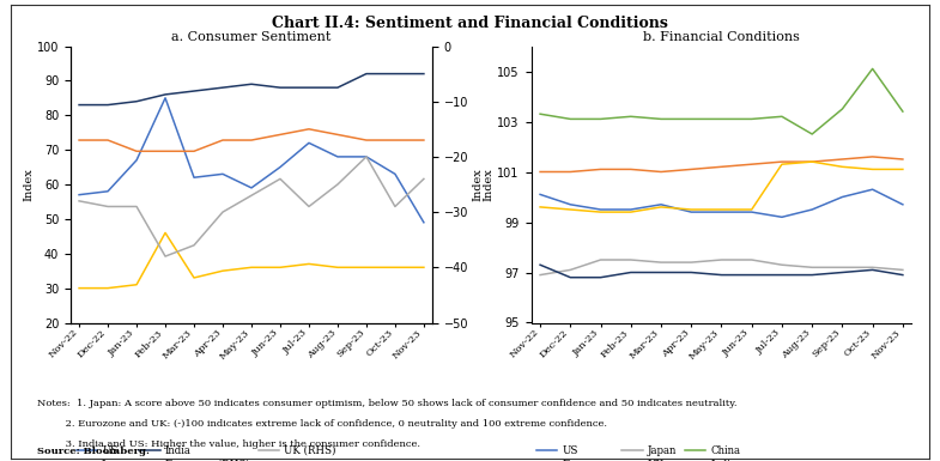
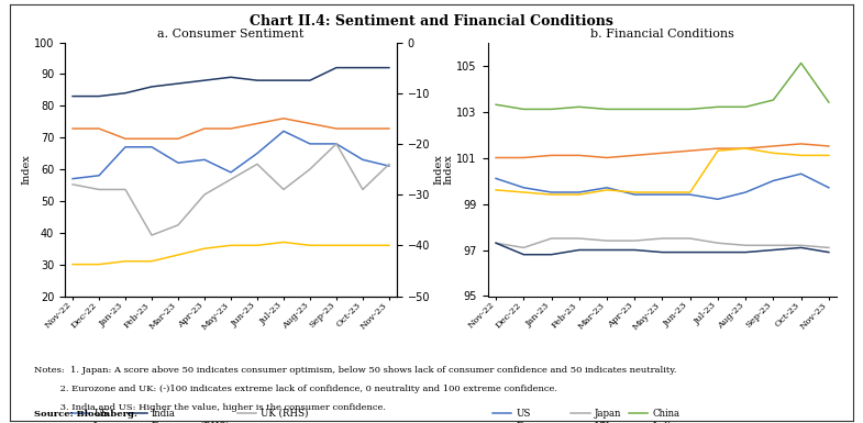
a. Consumer Sentiment/US/Feb-23: 85 -> 67
a. Consumer Sentiment/Japan/Feb-23: 46 -> 31
a. Consumer Sentiment/US/Nov-23: 49 -> 61
b. Financial Conditions/Japan/Nov-22: 96.9 -> 97.3
b. Financial Conditions/China/Aug-23: 102.5 -> 103.2
